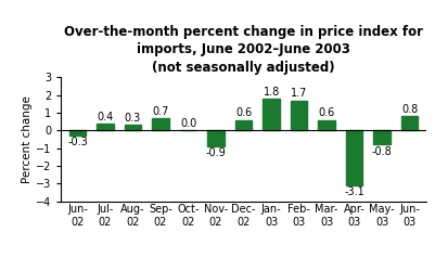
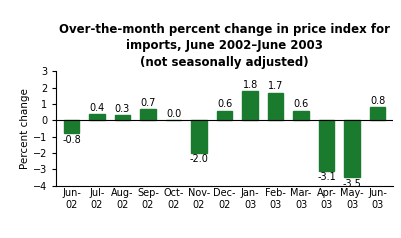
Jun- 02: -0.3 -> -0.8
Nov- 02: -0.9 -> -2.0
May- 03: -0.8 -> -3.5
